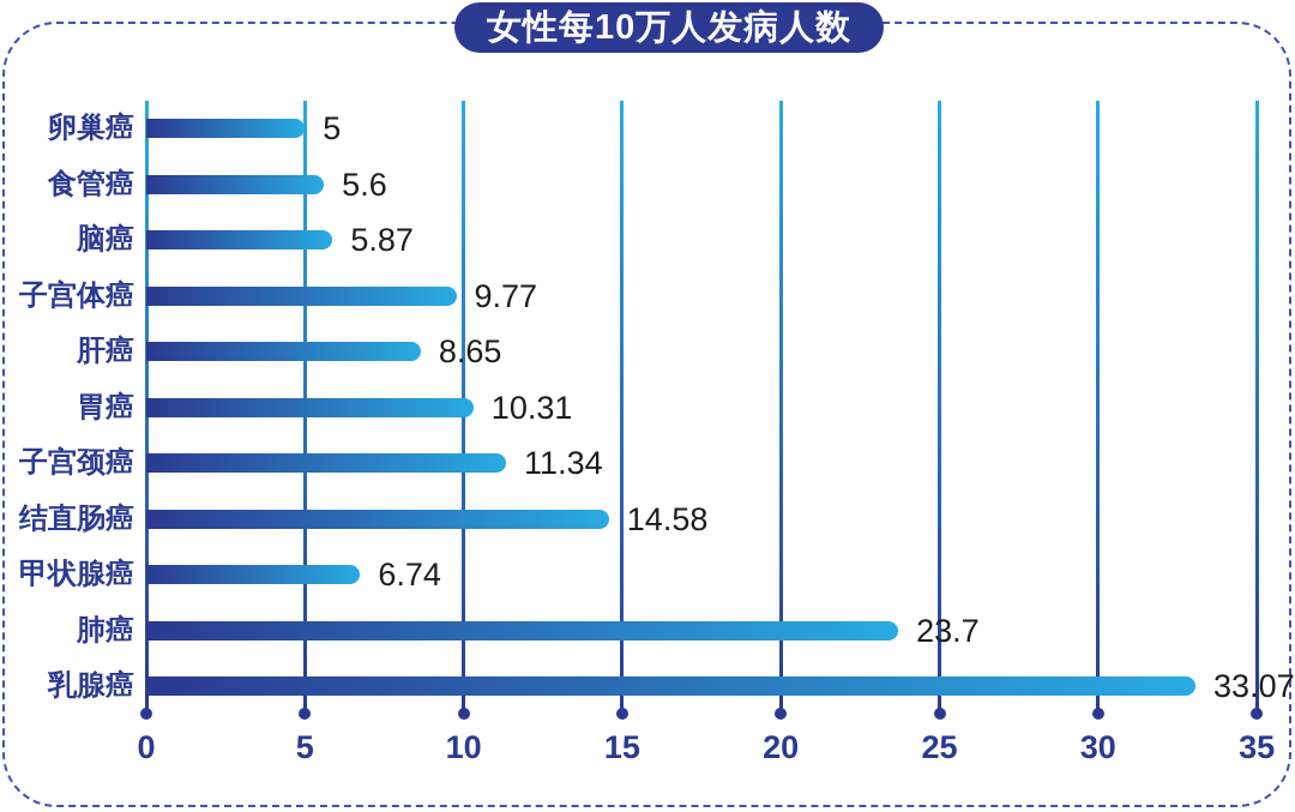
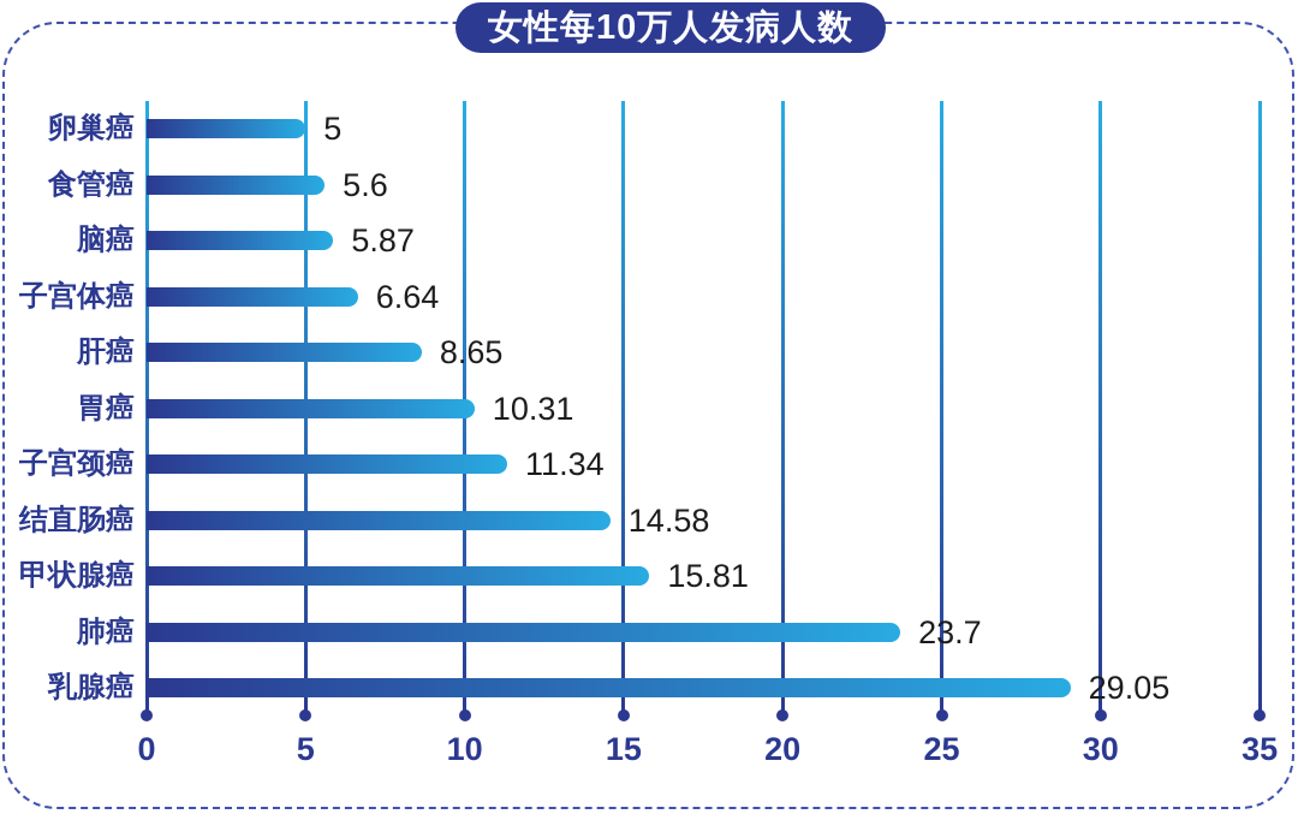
子宫体癌: 9.77 -> 6.64
甲状腺癌: 6.74 -> 15.81
乳腺癌: 33.07 -> 29.05
